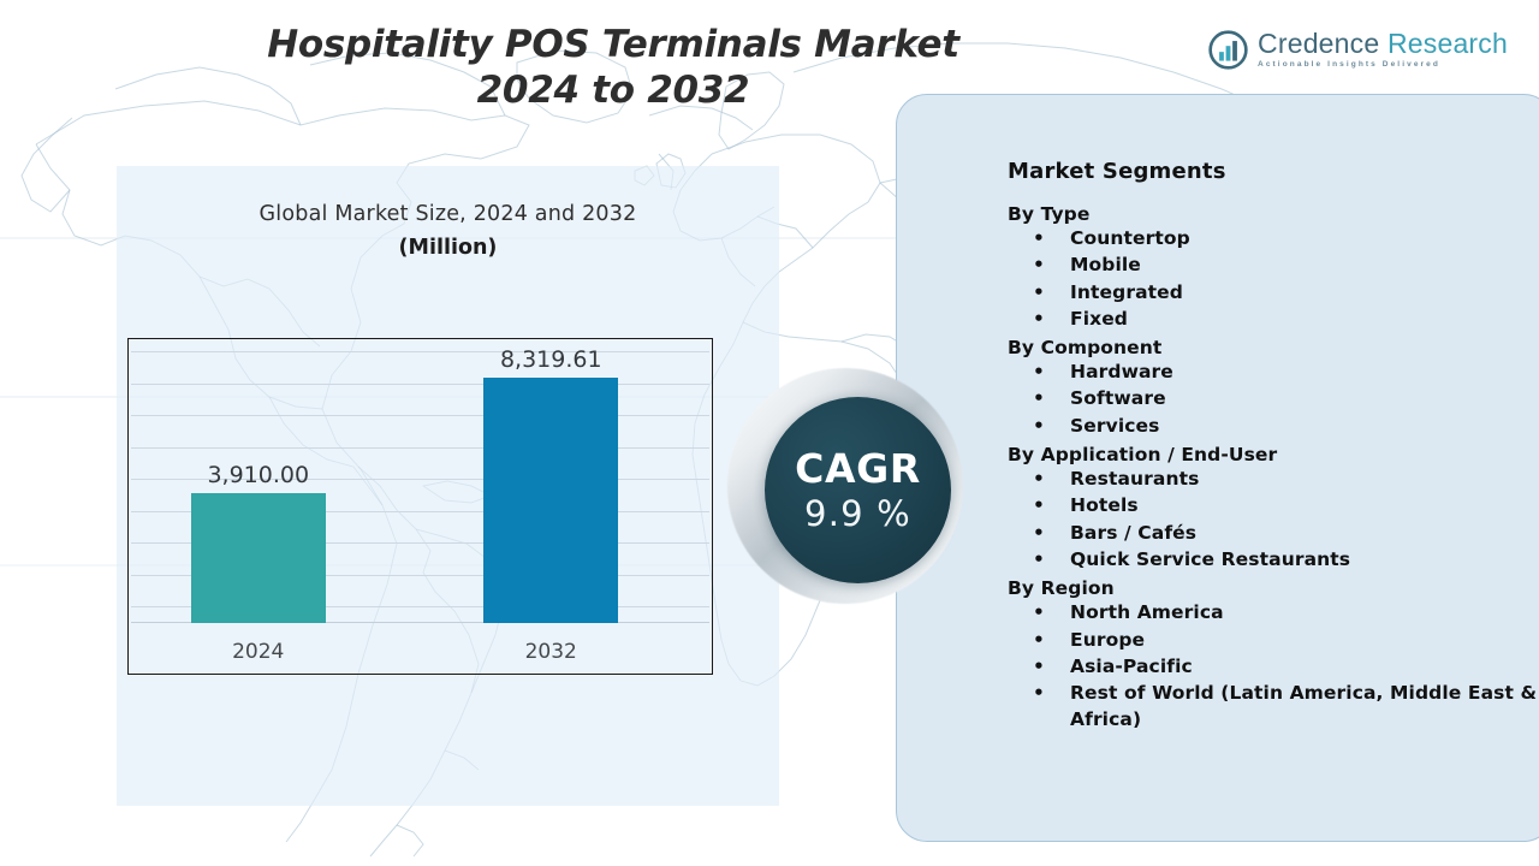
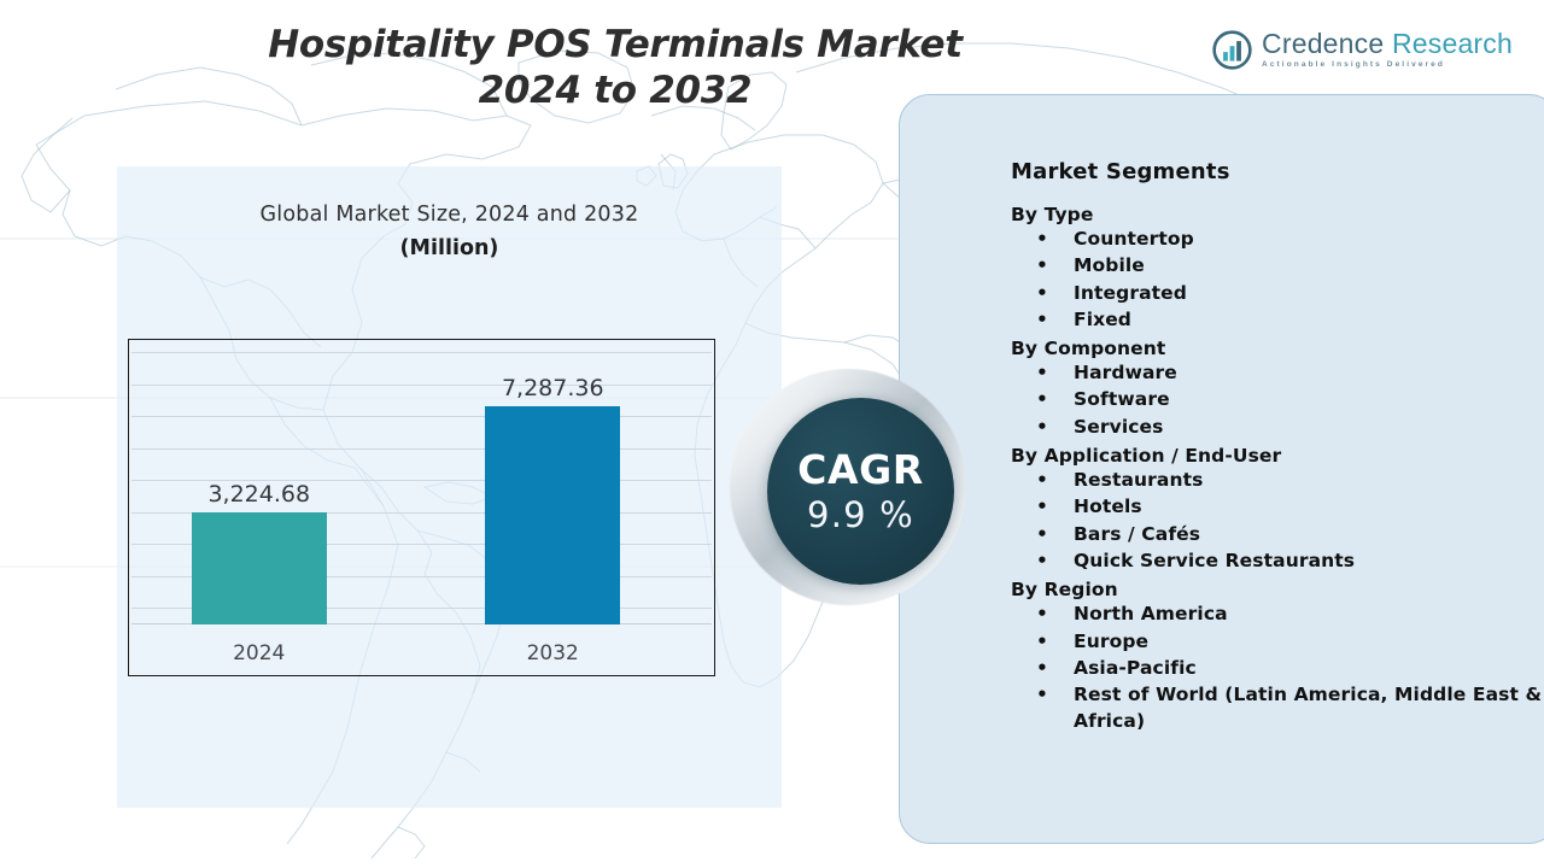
2024: 3,910.00 -> 3,224.68
2032: 8,319.61 -> 7,287.36
